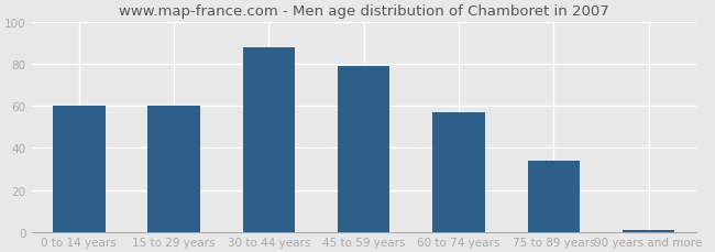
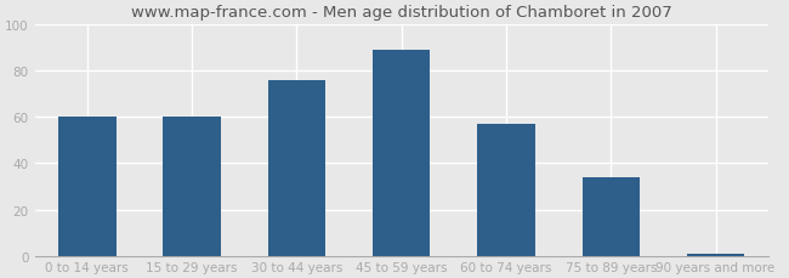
30 to 44 years: 88 -> 76
45 to 59 years: 79 -> 89
